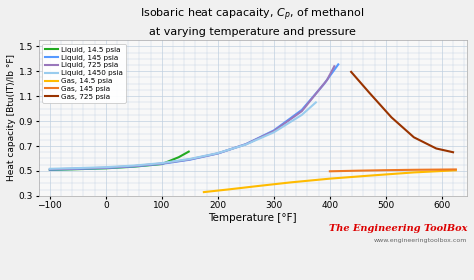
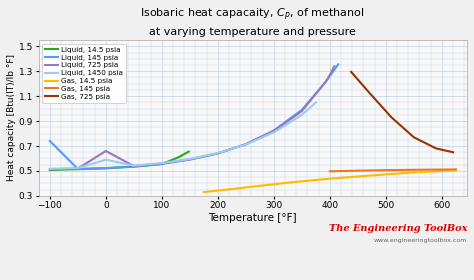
Liquid, 145 psia/−100: 0.51 -> 0.74
Liquid, 725 psia/0: 0.53 -> 0.66
Liquid, 1450 psia/0: 0.53 -> 0.59
